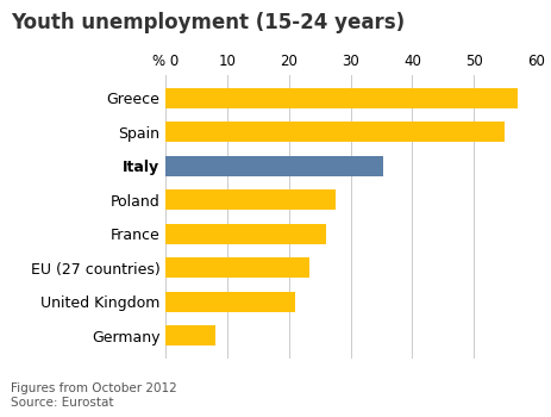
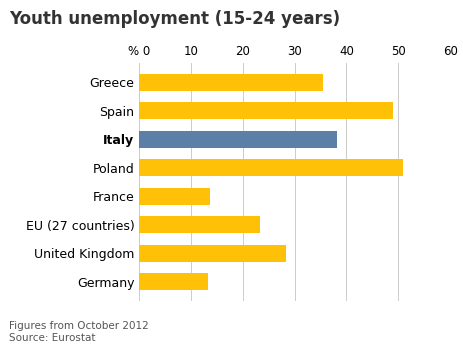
Greece: 57.0 -> 35.4
Spain: 55.0 -> 49.0
Italy: 35.3 -> 38.2
Poland: 27.5 -> 51.0
France: 26.0 -> 13.6
United Kingdom: 21.0 -> 28.4
Germany: 8.0 -> 13.2
